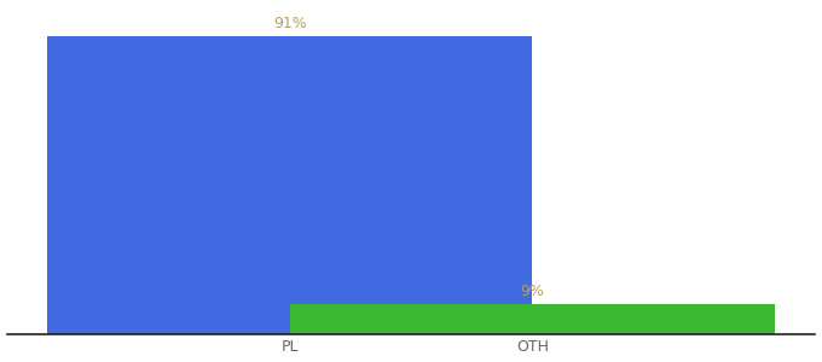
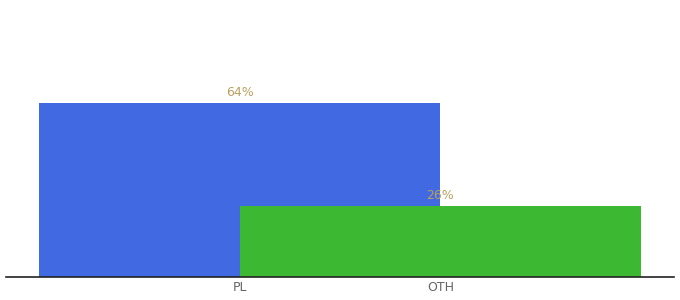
PL: 91% -> 64%
OTH: 9% -> 26%
